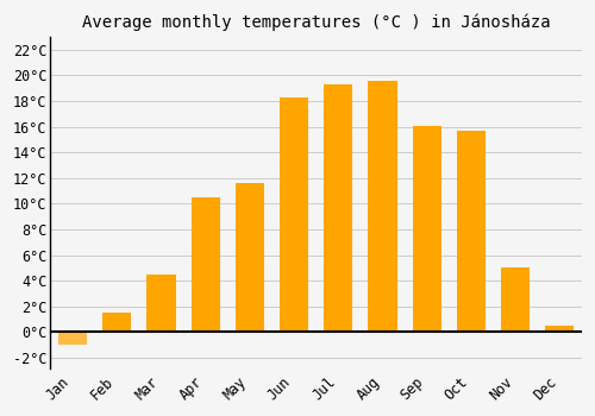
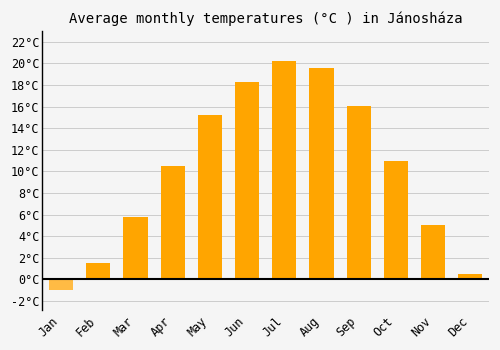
Mar: 4.5°C -> 5.8°C
May: 11.6°C -> 15.2°C
Jul: 19.3°C -> 20.2°C
Oct: 15.7°C -> 11.0°C
